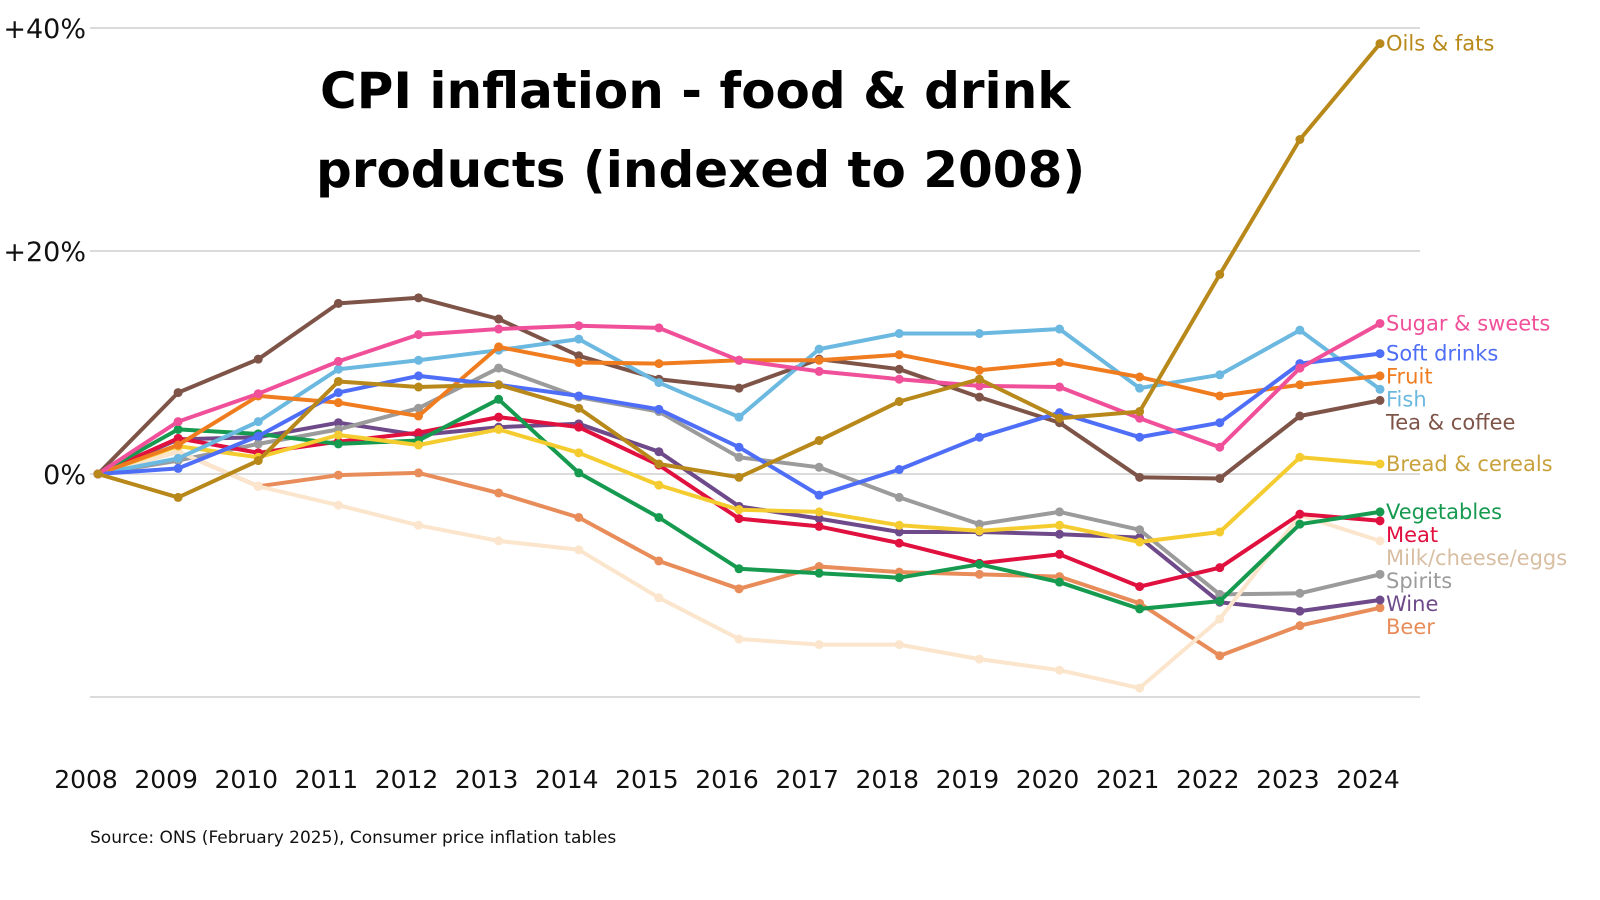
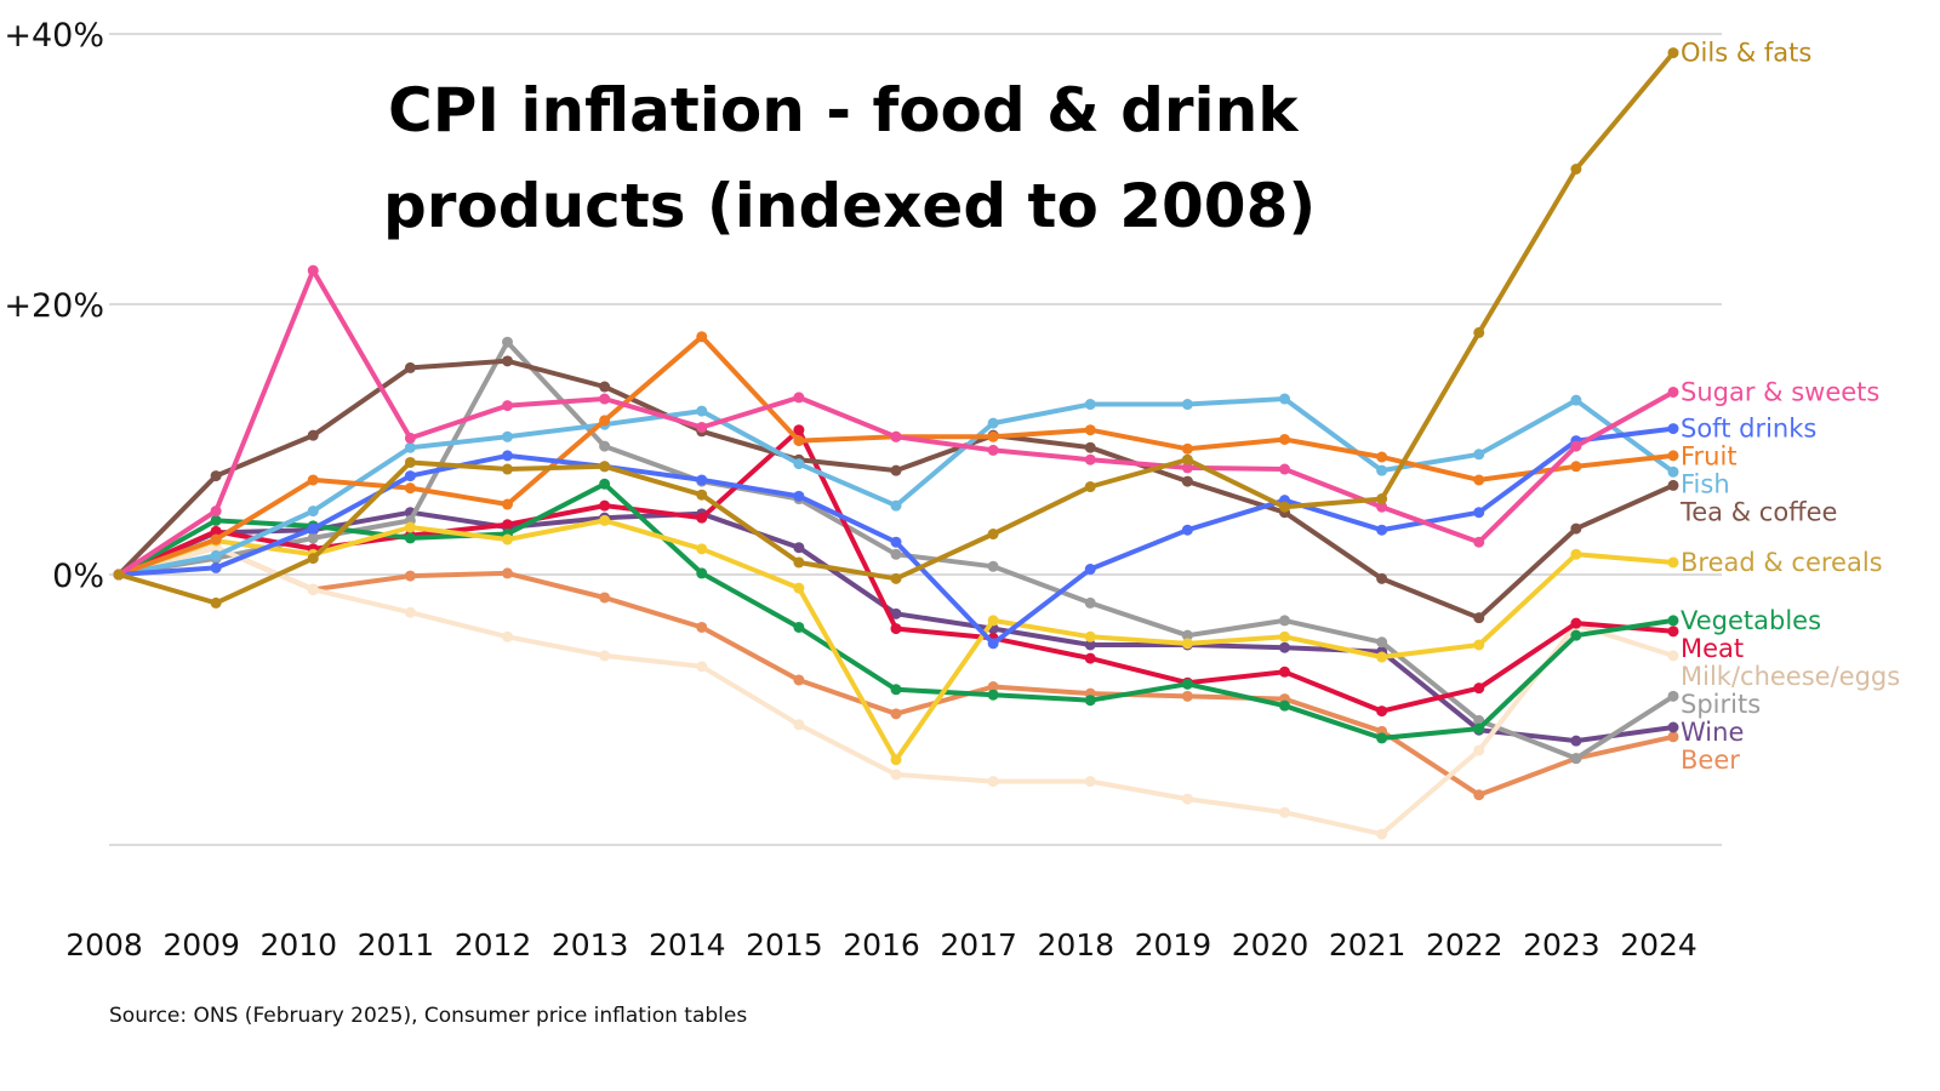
Sugar & sweets/2010: 7.2% -> 22.5%
Spirits/2012: 5.9% -> 17.2%
Sugar & sweets/2014: 13.3% -> 10.9%
Fruit/2014: 10.0% -> 17.6%
Meat/2015: 0.8% -> 10.7%
Bread & cereals/2016: -3.2% -> -13.7%
Soft drinks/2017: -1.9% -> -5.1%
Tea & coffee/2022: -0.4% -> -3.2%
Tea & coffee/2023: 5.2% -> 3.4%
Spirits/2023: -10.7% -> -13.6%
